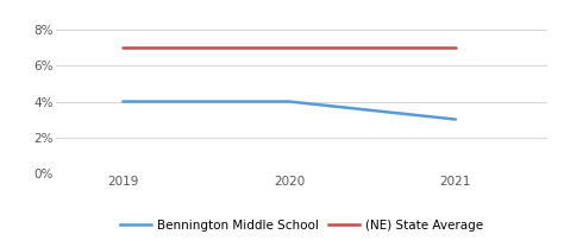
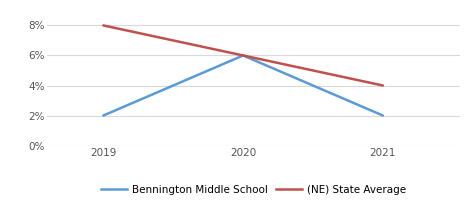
Bennington Middle School/2019: 4% -> 2%
(NE) State Average/2019: 7% -> 8%
Bennington Middle School/2020: 4% -> 6%
(NE) State Average/2020: 7% -> 6%
Bennington Middle School/2021: 3% -> 2%
(NE) State Average/2021: 7% -> 4%
